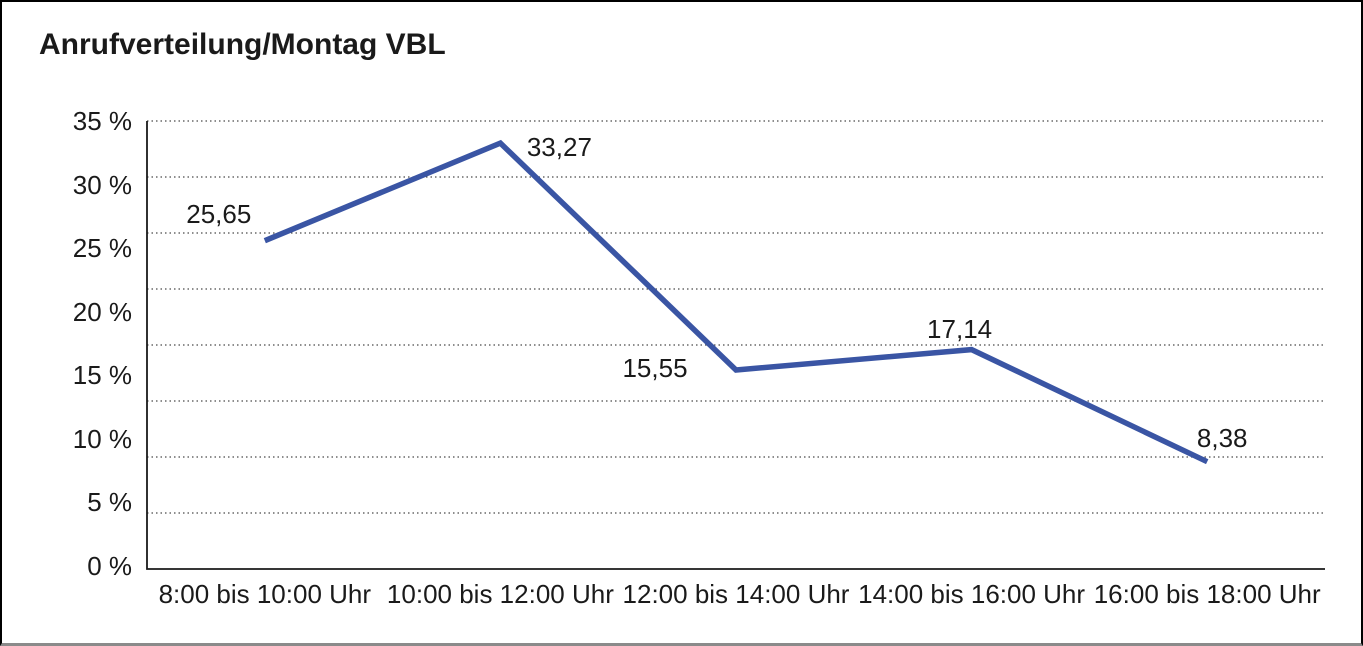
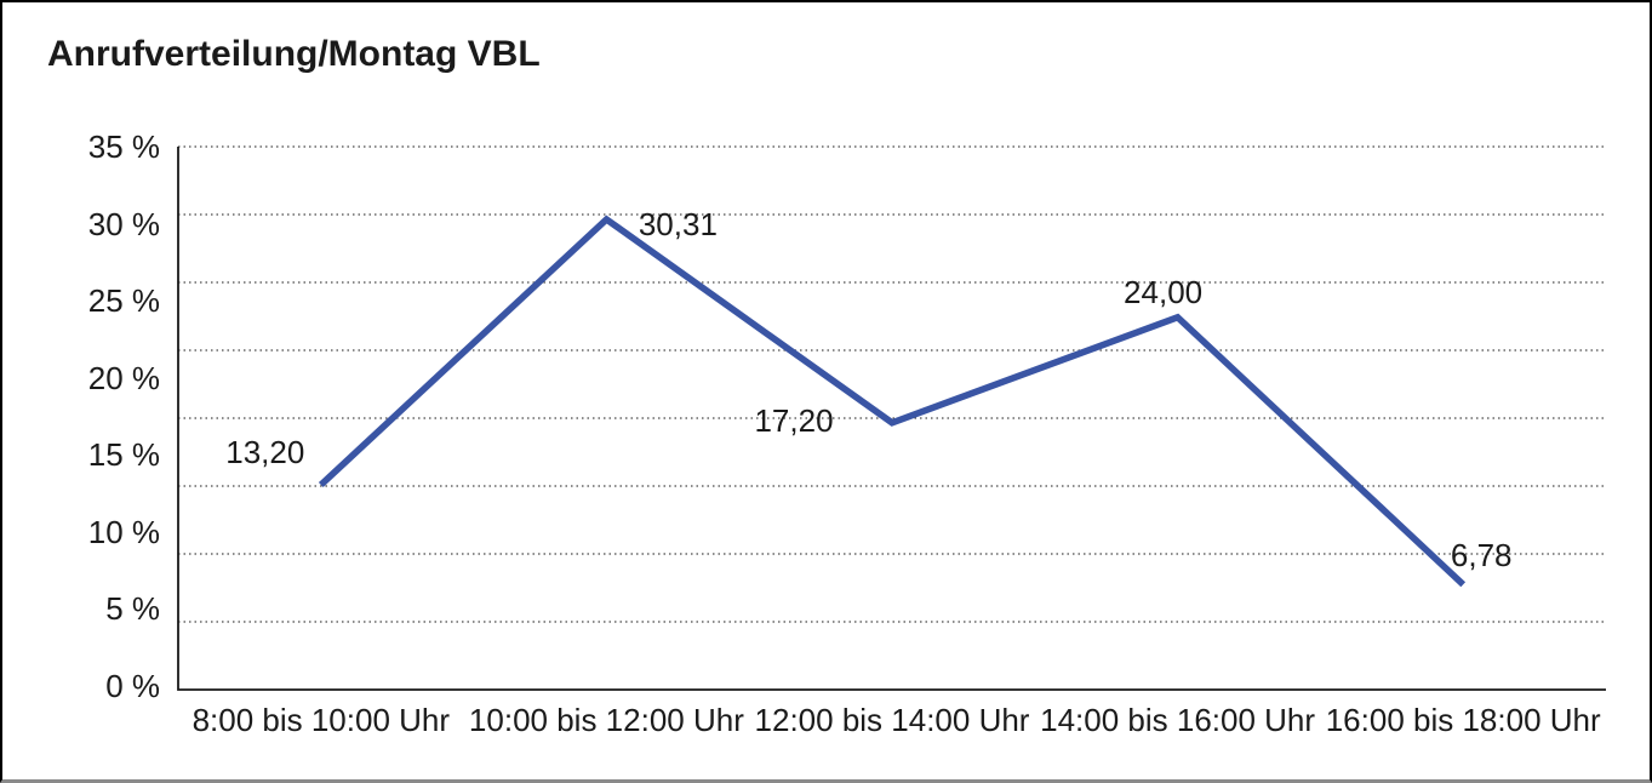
8:00 bis 10:00 Uhr: 25,65 -> 13,20
10:00 bis 12:00 Uhr: 33,27 -> 30,31
12:00 bis 14:00 Uhr: 15,55 -> 17,20
14:00 bis 16:00 Uhr: 17,14 -> 24,00
16:00 bis 18:00 Uhr: 8,38 -> 6,78
